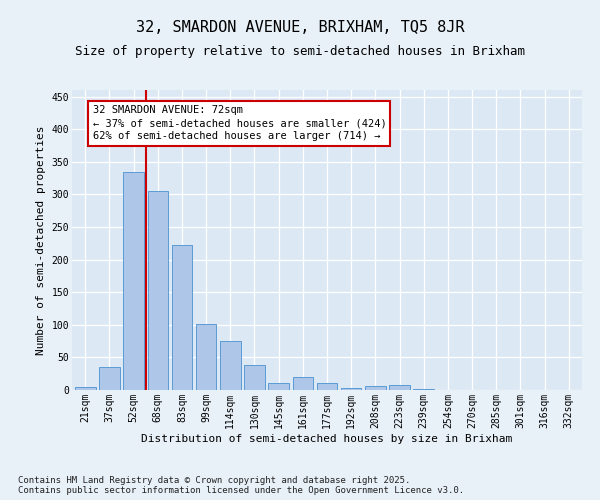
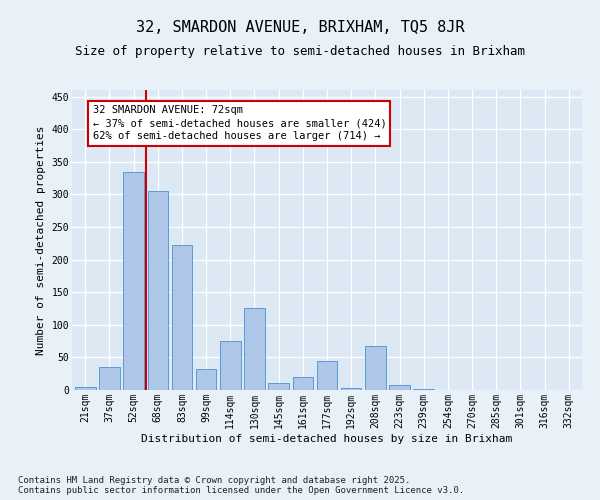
99sqm: 101 -> 32
130sqm: 38 -> 126
177sqm: 11 -> 44
208sqm: 6 -> 68
